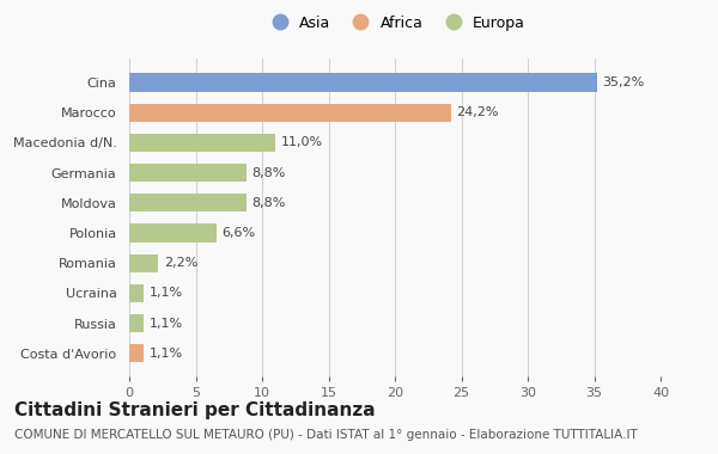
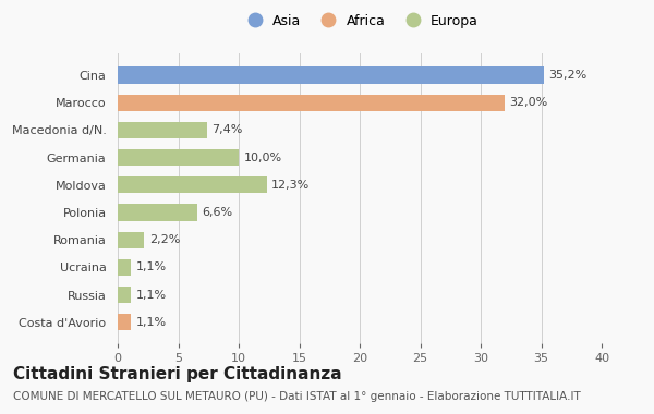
Marocco: 24,2% -> 32,0%
Macedonia d/N.: 11,0% -> 7,4%
Germania: 8,8% -> 10,0%
Moldova: 8,8% -> 12,3%
